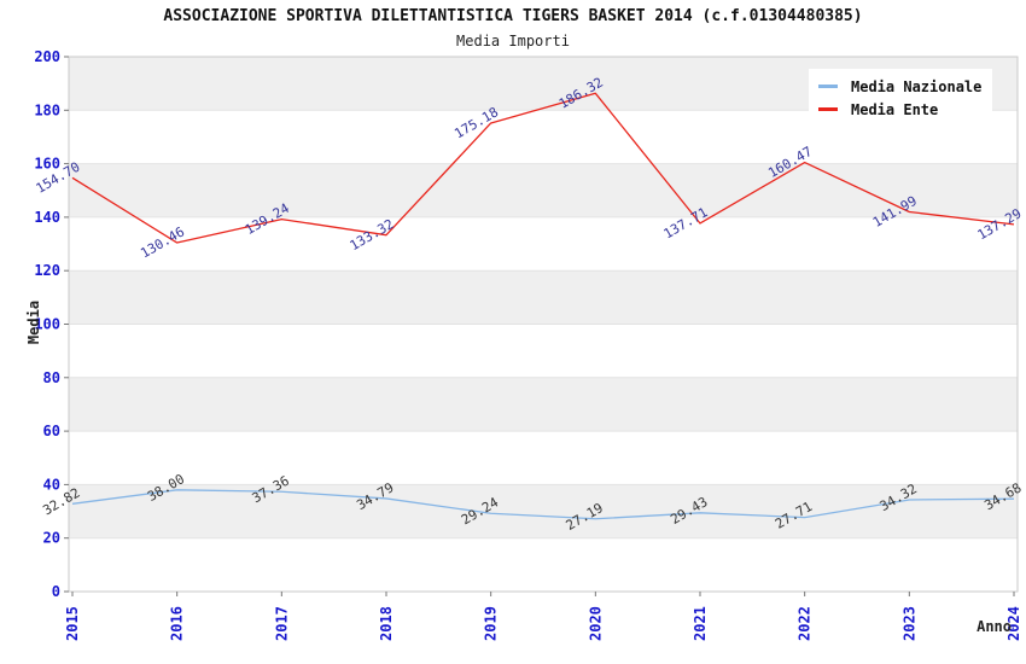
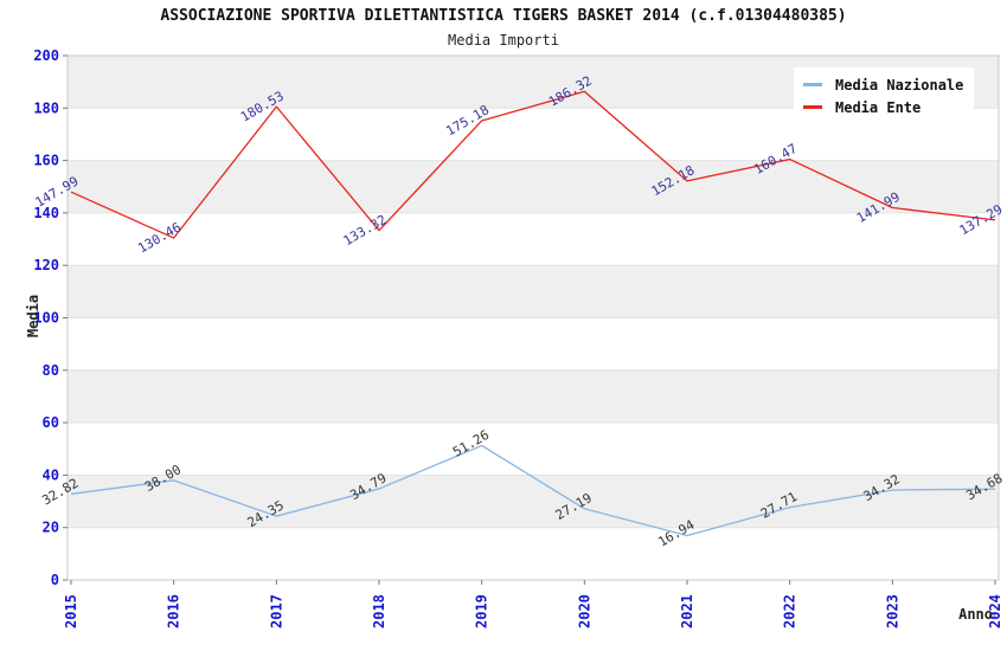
Media Ente/2015: 154.70 -> 147.99
Media Nazionale/2017: 37.36 -> 24.35
Media Ente/2017: 139.24 -> 180.53
Media Nazionale/2019: 29.24 -> 51.26
Media Nazionale/2021: 29.43 -> 16.94
Media Ente/2021: 137.71 -> 152.18
